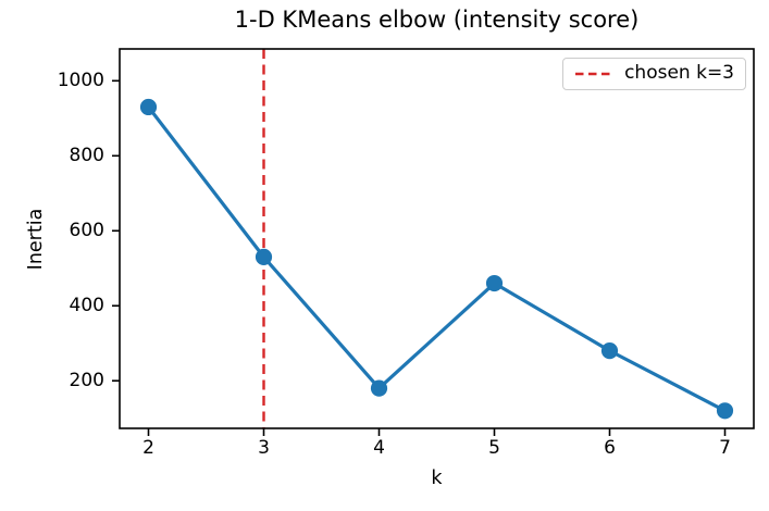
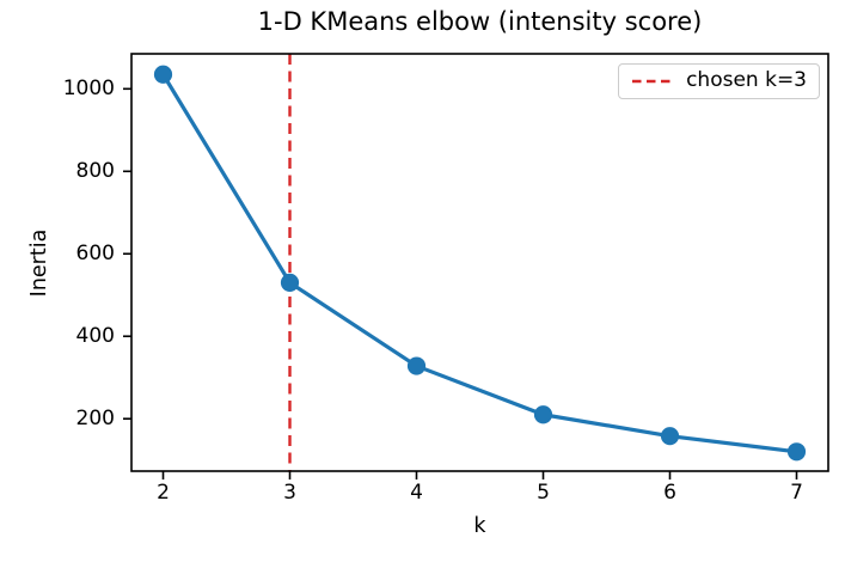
2: 930 -> 1040
4: 180 -> 330
5: 460 -> 210
6: 280 -> 160
